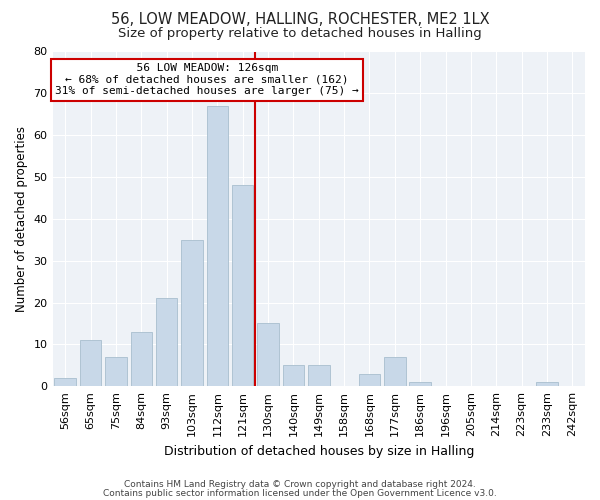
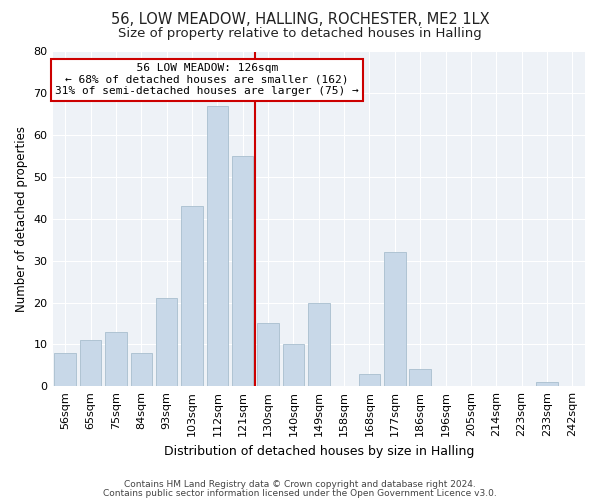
56sqm: 2 -> 8
75sqm: 7 -> 13
84sqm: 13 -> 8
103sqm: 35 -> 43
121sqm: 48 -> 55
140sqm: 5 -> 10
149sqm: 5 -> 20
177sqm: 7 -> 32
186sqm: 1 -> 4
